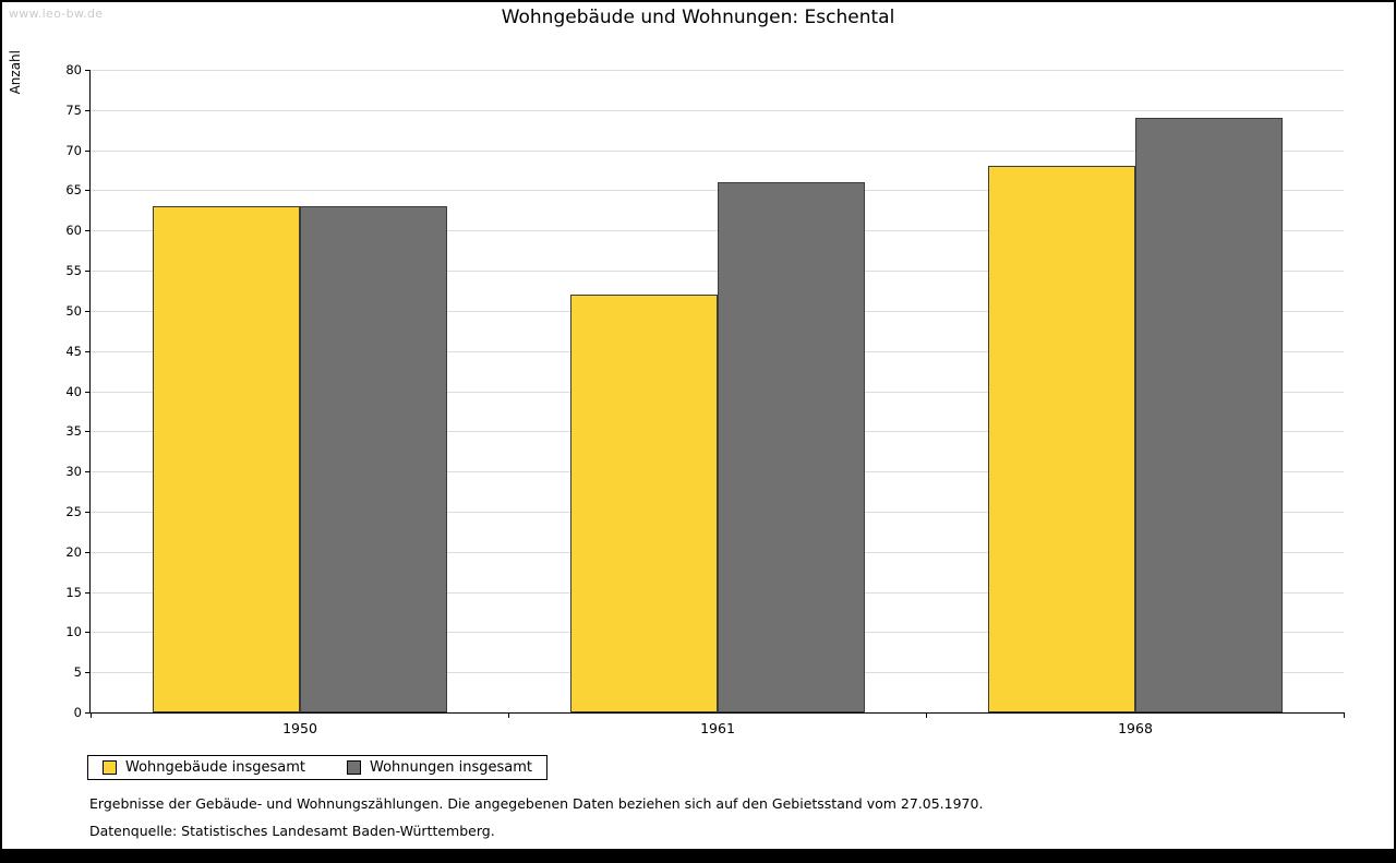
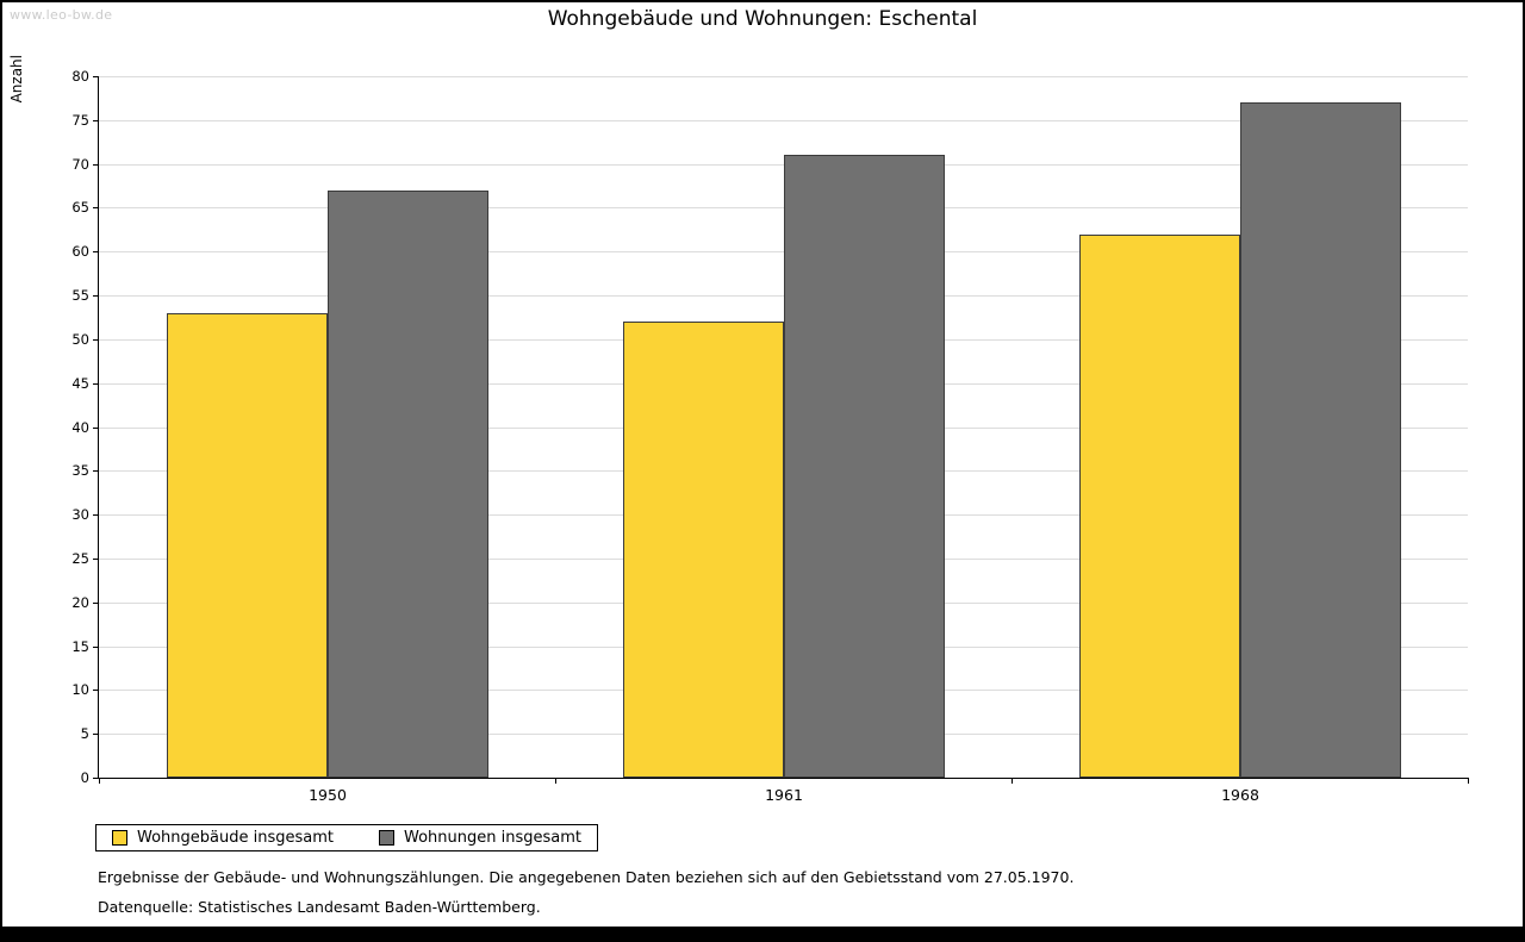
Wohngebäude insgesamt/1950: 63 -> 53
Wohnungen insgesamt/1950: 63 -> 67
Wohnungen insgesamt/1961: 66 -> 71
Wohngebäude insgesamt/1968: 68 -> 62
Wohnungen insgesamt/1968: 74 -> 77
